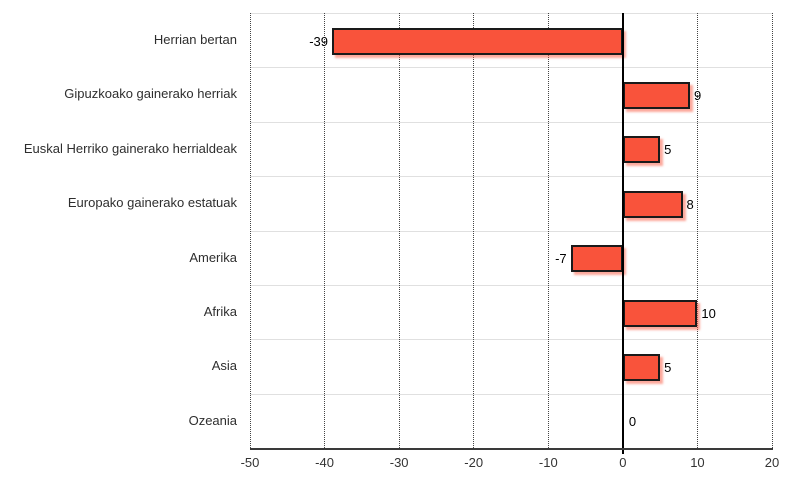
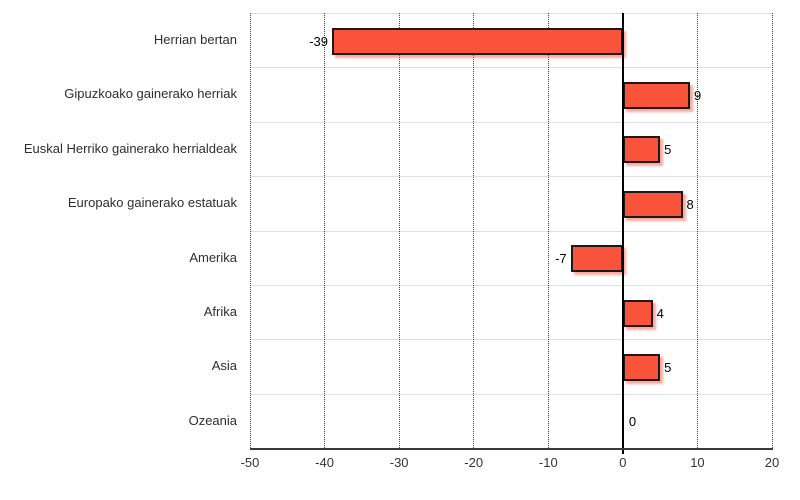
Afrika: 10 -> 4
